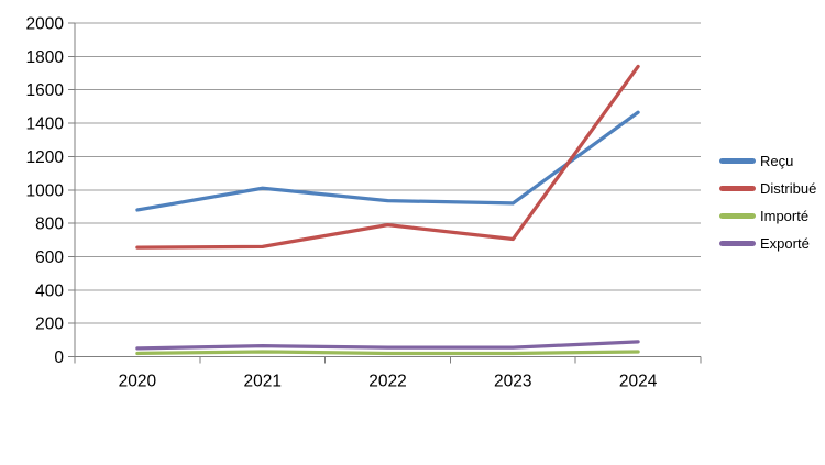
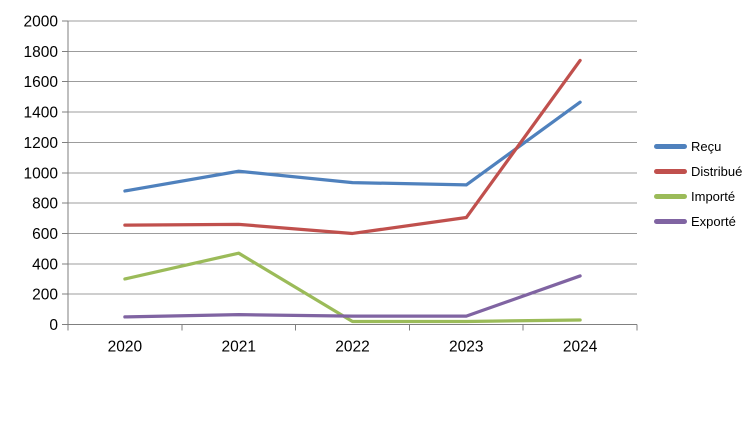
Importé/2020: 20 -> 300
Importé/2021: 30 -> 470
Distribué/2022: 790 -> 600
Exporté/2024: 90 -> 320
